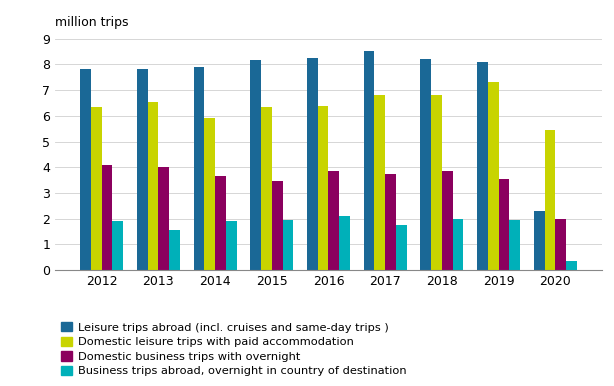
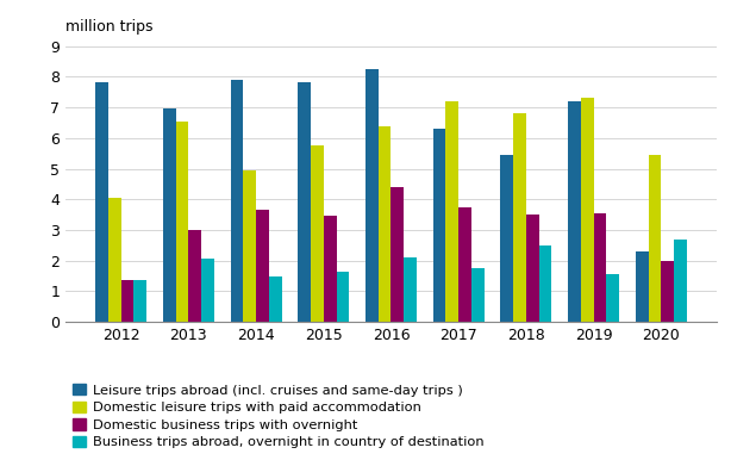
Domestic leisure trips with paid accommodation/2012: 6.35 -> 4.05
Domestic business trips with overnight/2012: 4.10 -> 1.35
Business trips abroad, overnight in country of destination/2012: 1.90 -> 1.35
Leisure trips abroad (incl. cruises and same-day trips )/2013: 7.80 -> 6.95
Domestic business trips with overnight/2013: 4.00 -> 3.00
Business trips abroad, overnight in country of destination/2013: 1.55 -> 2.05
Domestic leisure trips with paid accommodation/2014: 5.90 -> 4.95
Business trips abroad, overnight in country of destination/2014: 1.90 -> 1.50
Leisure trips abroad (incl. cruises and same-day trips )/2015: 8.15 -> 7.80
Domestic leisure trips with paid accommodation/2015: 6.35 -> 5.75
Business trips abroad, overnight in country of destination/2015: 1.95 -> 1.65
Domestic business trips with overnight/2016: 3.85 -> 4.40
Leisure trips abroad (incl. cruises and same-day trips )/2017: 8.50 -> 6.30
Domestic leisure trips with paid accommodation/2017: 6.80 -> 7.20
Leisure trips abroad (incl. cruises and same-day trips )/2018: 8.20 -> 5.45
Domestic business trips with overnight/2018: 3.85 -> 3.50
Business trips abroad, overnight in country of destination/2018: 2.00 -> 2.50
Leisure trips abroad (incl. cruises and same-day trips )/2019: 8.10 -> 7.20
Business trips abroad, overnight in country of destination/2019: 1.95 -> 1.55
Business trips abroad, overnight in country of destination/2020: 0.35 -> 2.70
